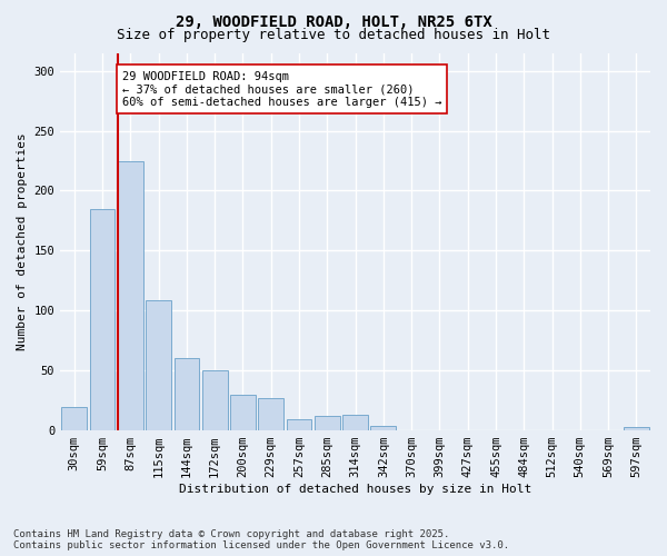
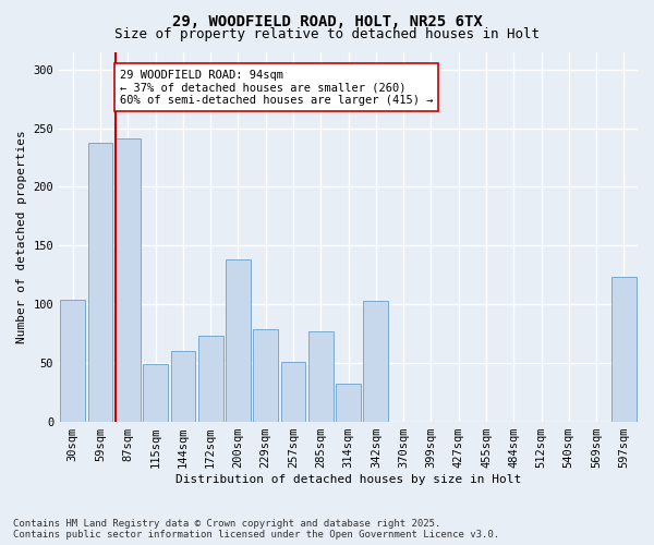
30sqm: 20 -> 104
59sqm: 185 -> 238
87sqm: 225 -> 241
115sqm: 109 -> 49
172sqm: 50 -> 73
200sqm: 30 -> 138
229sqm: 27 -> 79
257sqm: 9 -> 51
285sqm: 12 -> 77
314sqm: 13 -> 33
342sqm: 4 -> 103
597sqm: 3 -> 123
